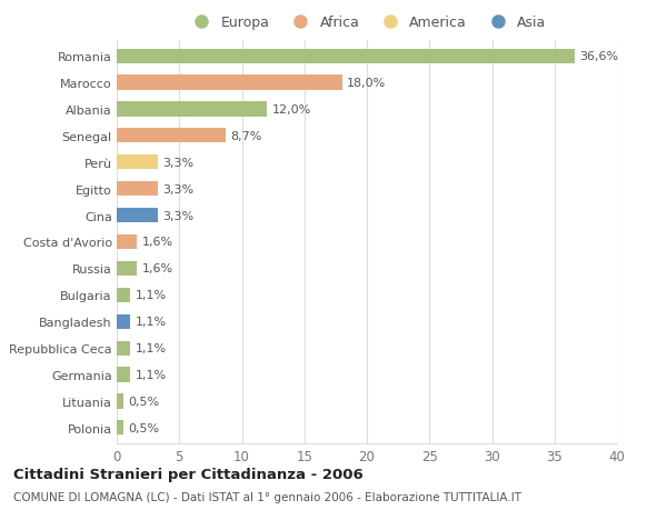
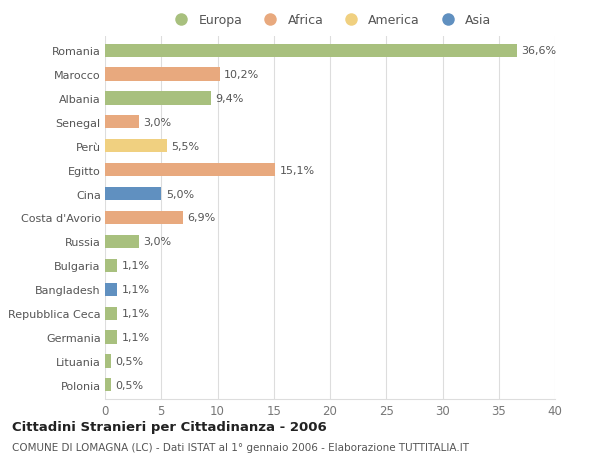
Marocco: 18,0% -> 10,2%
Albania: 12,0% -> 9,4%
Senegal: 8,7% -> 3,0%
Perù: 3,3% -> 5,5%
Egitto: 3,3% -> 15,1%
Cina: 3,3% -> 5,0%
Costa d'Avorio: 1,6% -> 6,9%
Russia: 1,6% -> 3,0%
